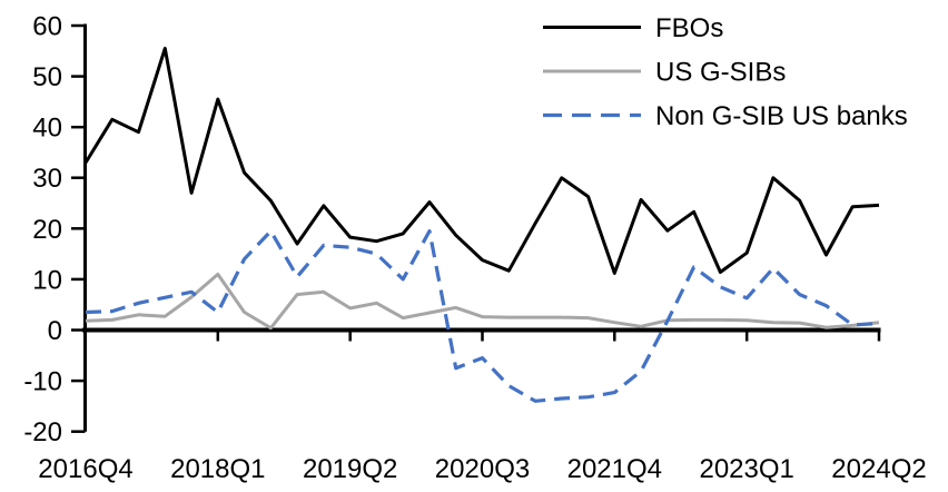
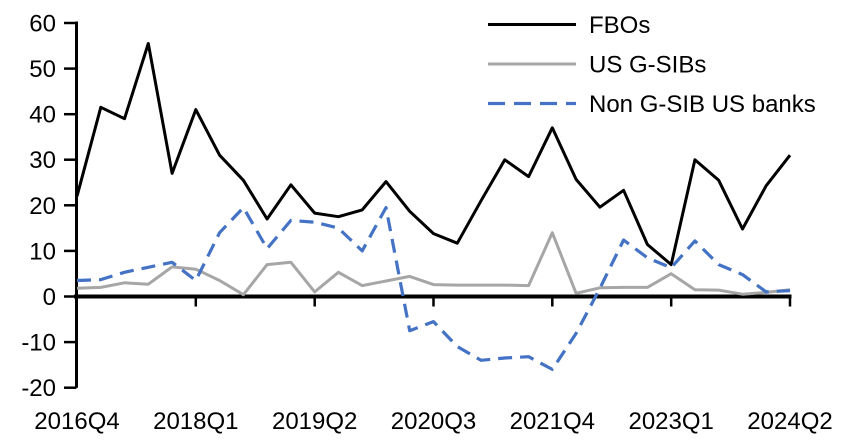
FBOs/2016Q4: 33 -> 22
FBOs/2018Q1: 46 -> 41
US G-SIBs/2018Q1: 11 -> 6
US G-SIBs/2019Q2: 4 -> 1
FBOs/2021Q4: 11 -> 37
US G-SIBs/2021Q4: 2 -> 14
Non G-SIB US banks/2021Q4: -12 -> -16
FBOs/2023Q1: 15 -> 7
US G-SIBs/2023Q1: 2 -> 5
FBOs/2024Q2: 25 -> 31
